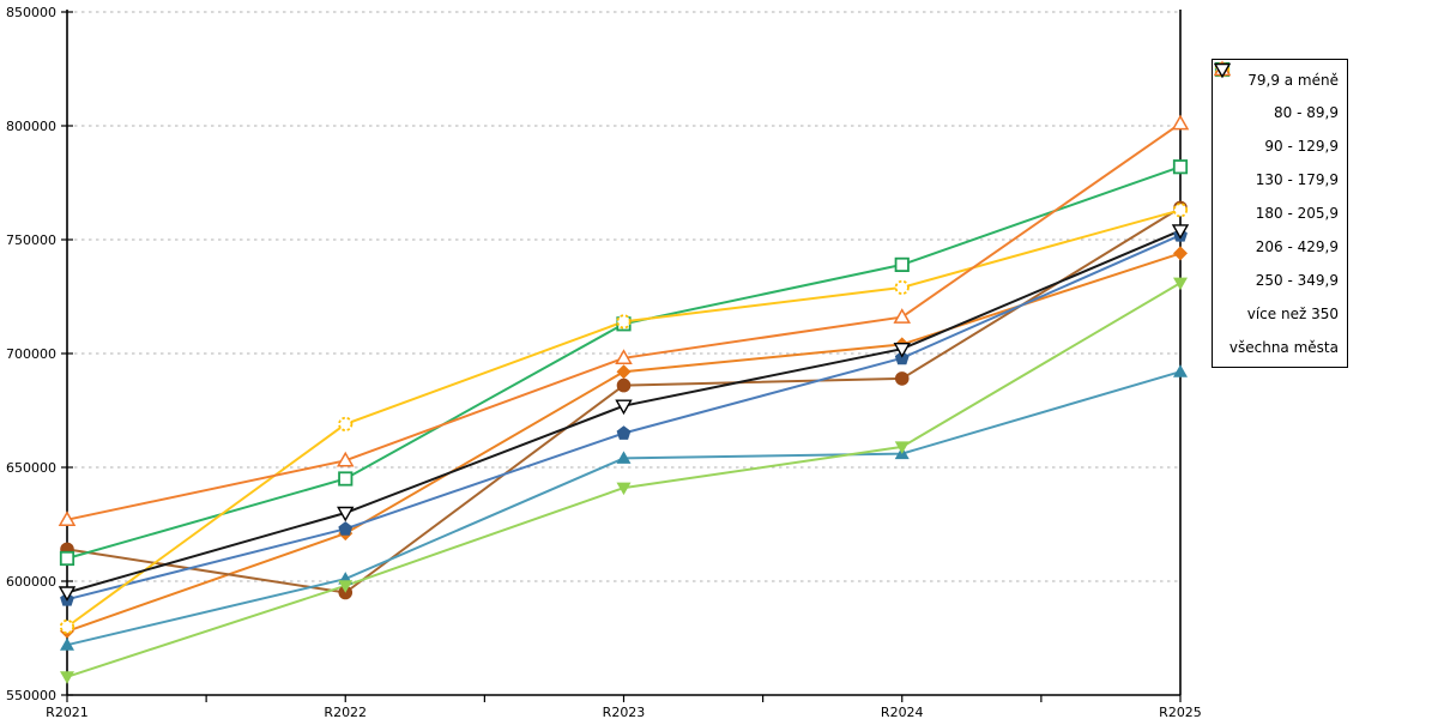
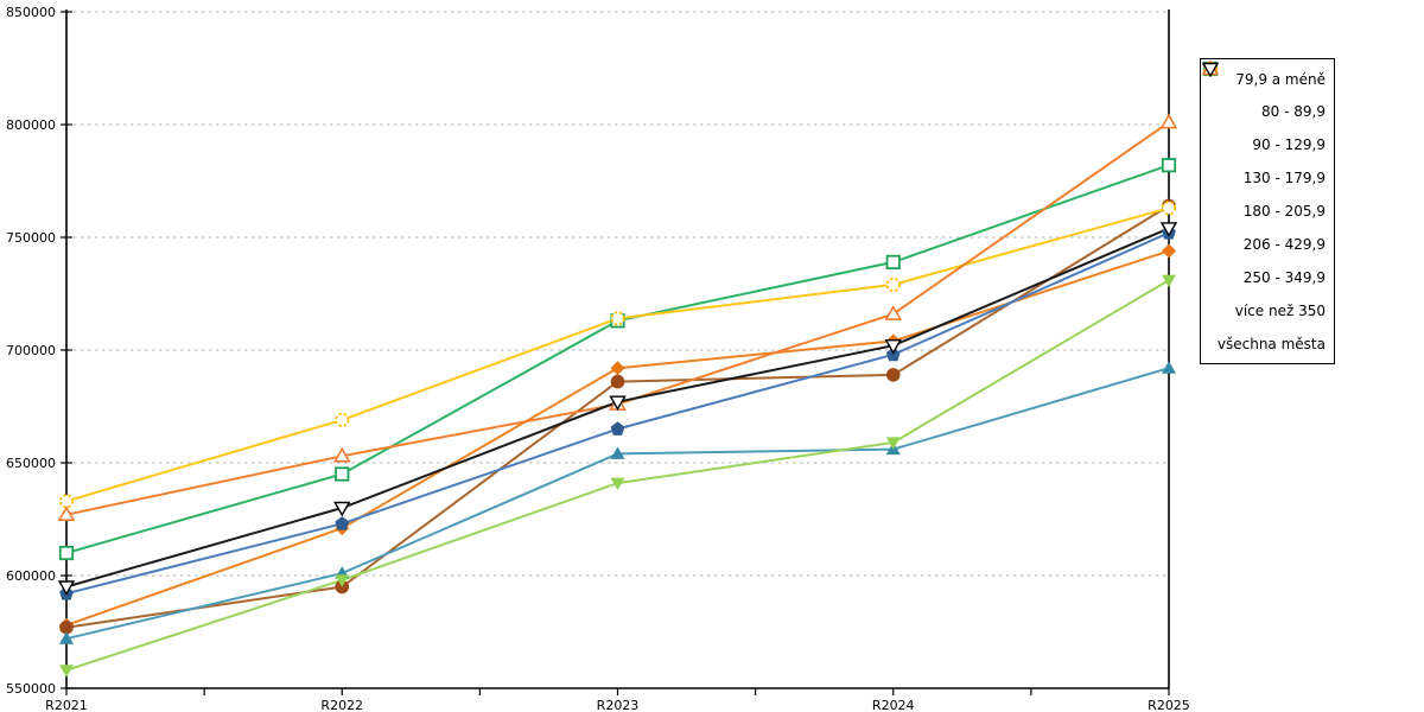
80 - 89,9/R2021: 614000 -> 577000
250 - 349,9/R2021: 580000 -> 633000
více než 350/R2023: 698000 -> 676000
